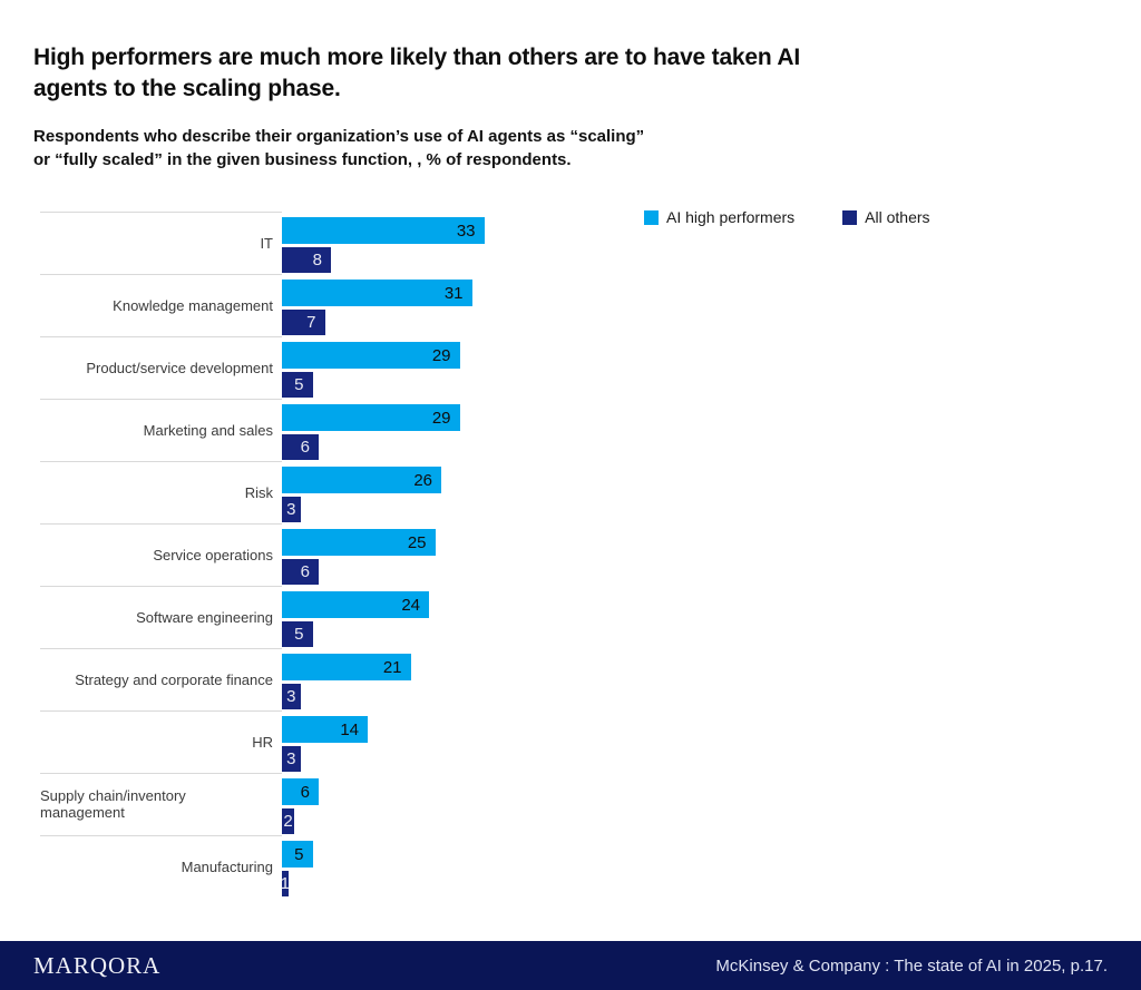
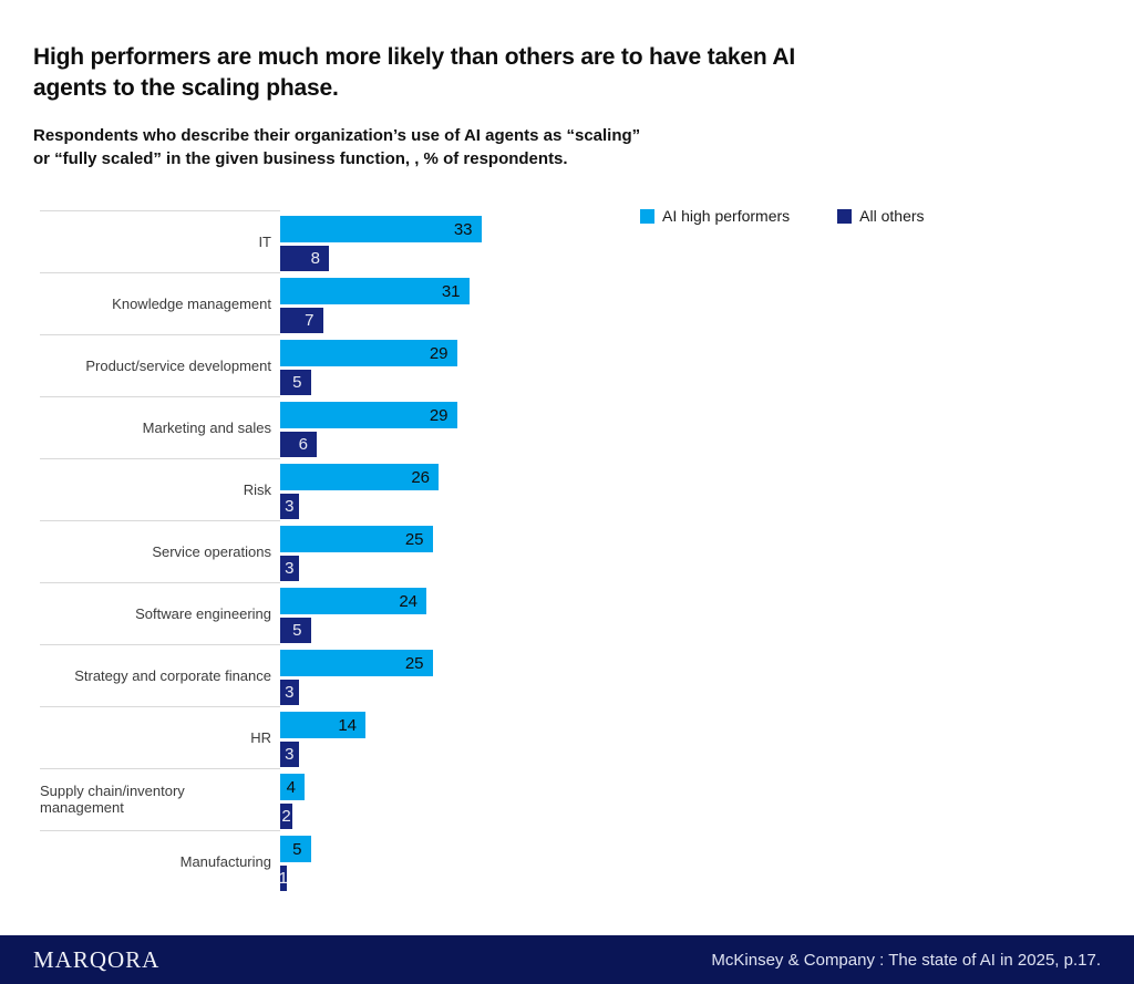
All others/Service operations: 6 -> 3
AI high performers/Strategy and corporate finance: 21 -> 25
AI high performers/Supply chain/inventory management: 6 -> 4
